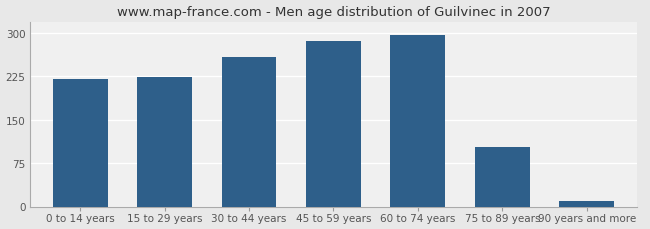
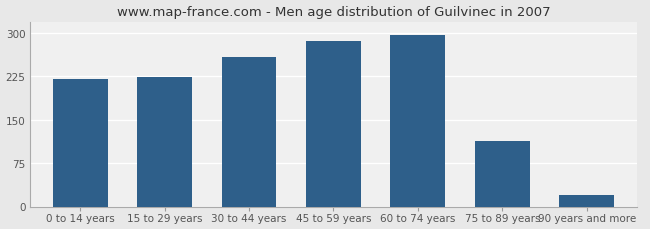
75 to 89 years: 103 -> 114
90 years and more: 10 -> 20
